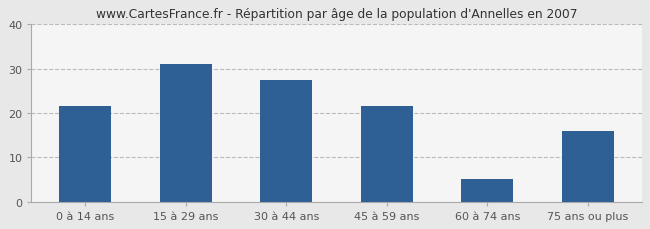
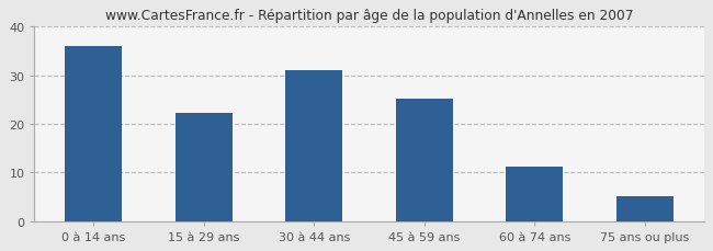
0 à 14 ans: 21.5 -> 36.0
15 à 29 ans: 31.0 -> 22.2
30 à 44 ans: 27.5 -> 31.1
45 à 59 ans: 21.5 -> 25.1
60 à 74 ans: 5.0 -> 11.1
75 ans ou plus: 16.0 -> 5.1
